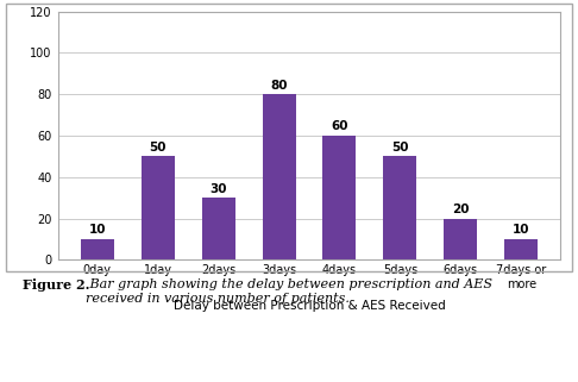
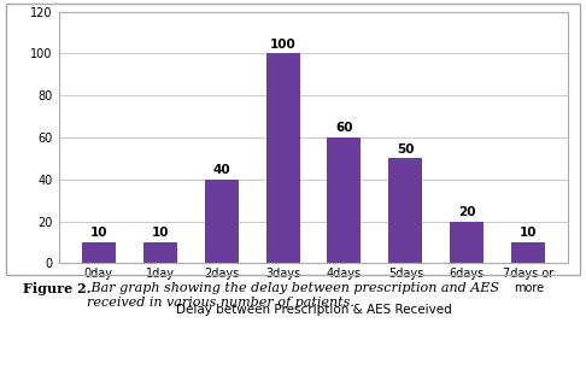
1day: 50 -> 10
2days: 30 -> 40
3days: 80 -> 100
